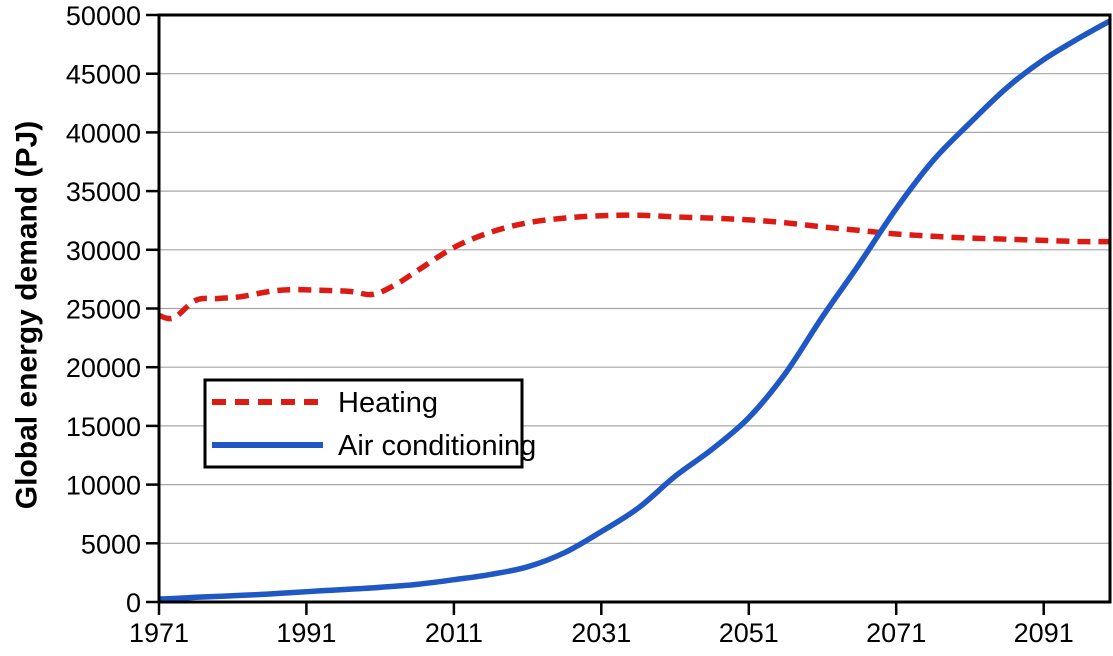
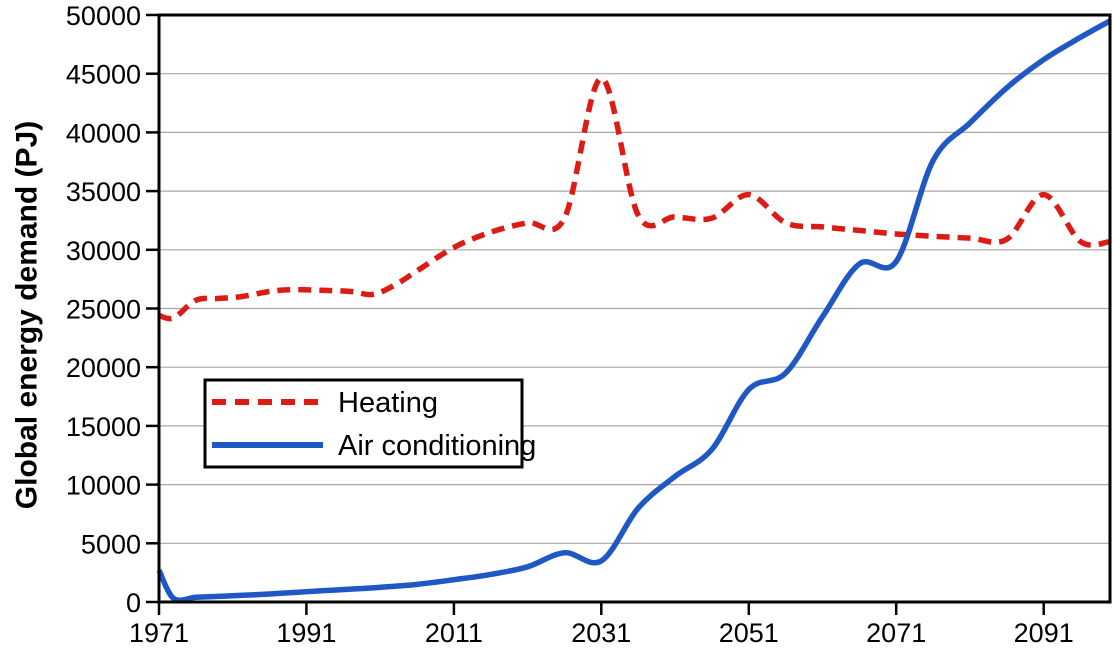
Air conditioning/1971: 200 -> 2700
Heating/2031: 32900 -> 44600
Air conditioning/2031: 6000 -> 3500
Heating/2051: 32600 -> 34700
Air conditioning/2051: 15700 -> 18100
Air conditioning/2071: 33500 -> 29000
Heating/2091: 30800 -> 34700
